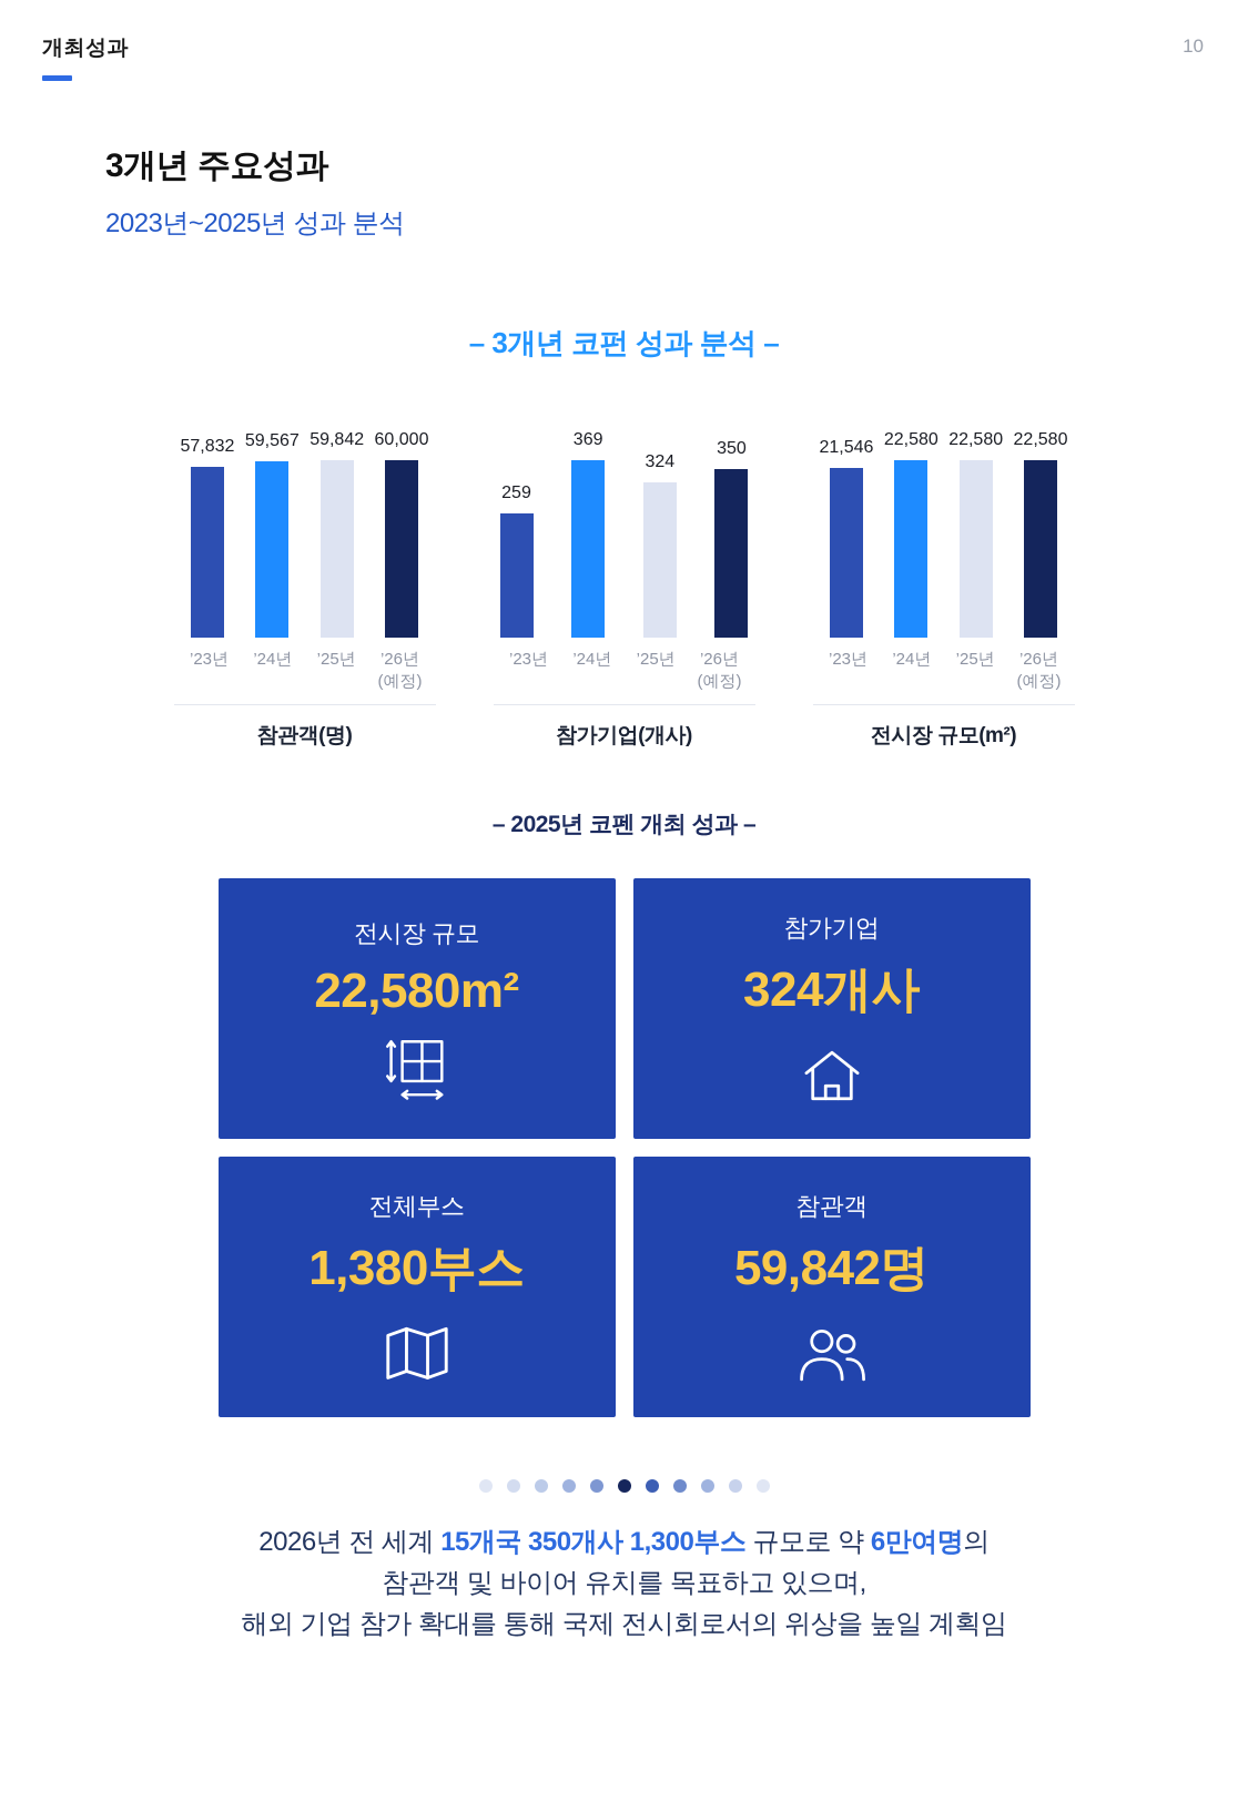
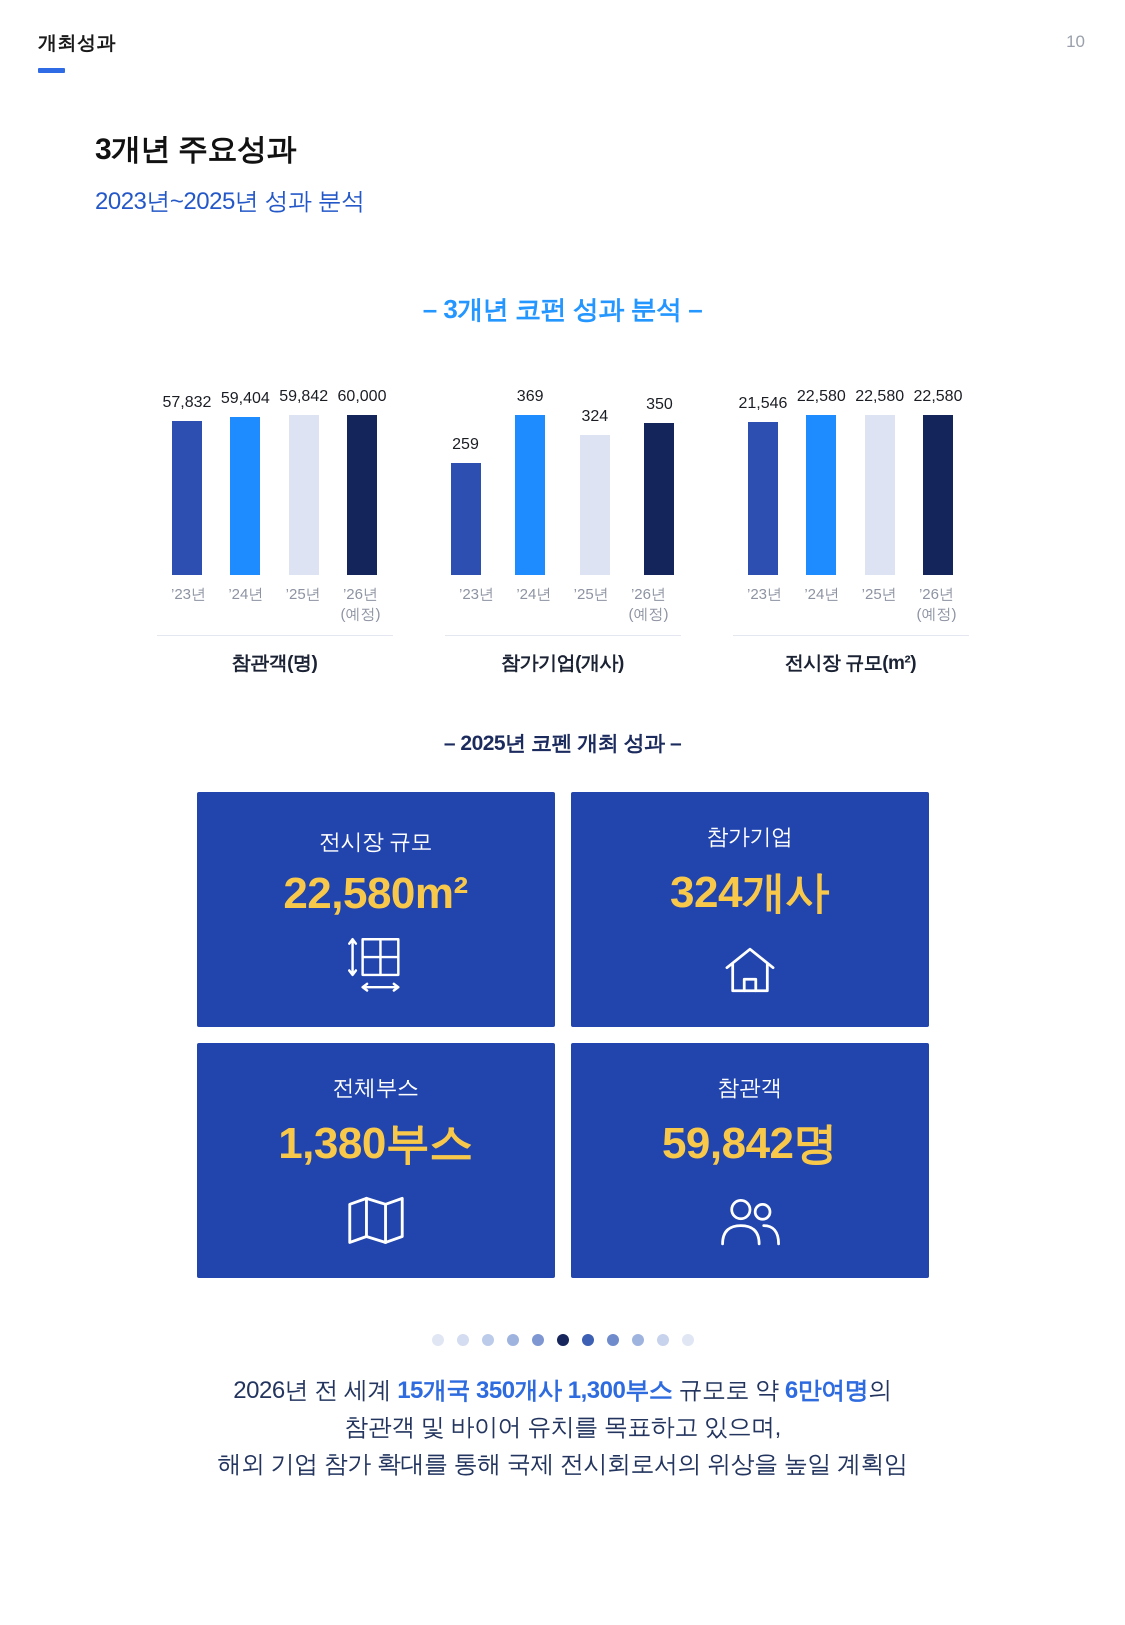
참관객(명)/’24년: 59,567 -> 59,404
